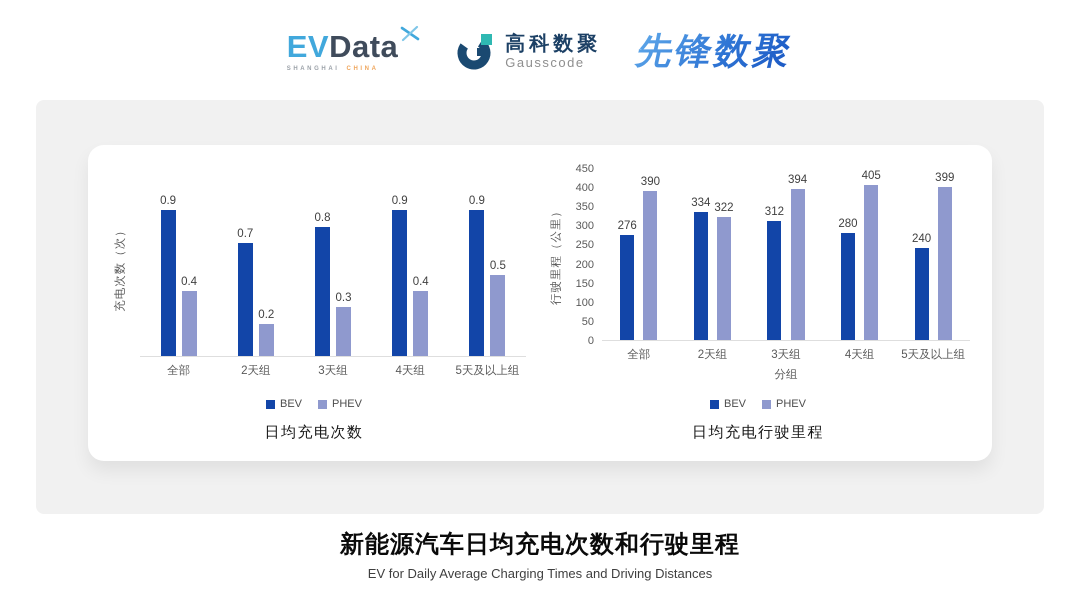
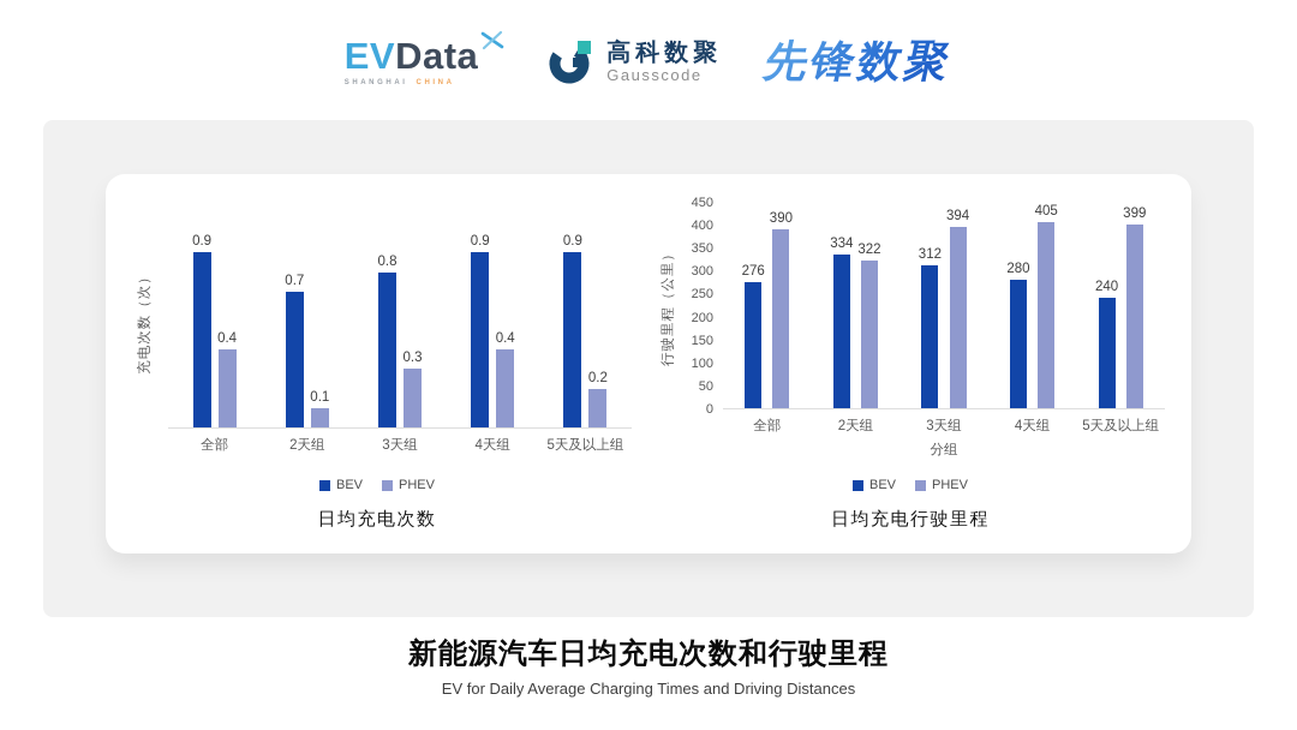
日均充电次数/PHEV/2天组: 0.2 -> 0.1
日均充电次数/PHEV/5天及以上组: 0.5 -> 0.2
